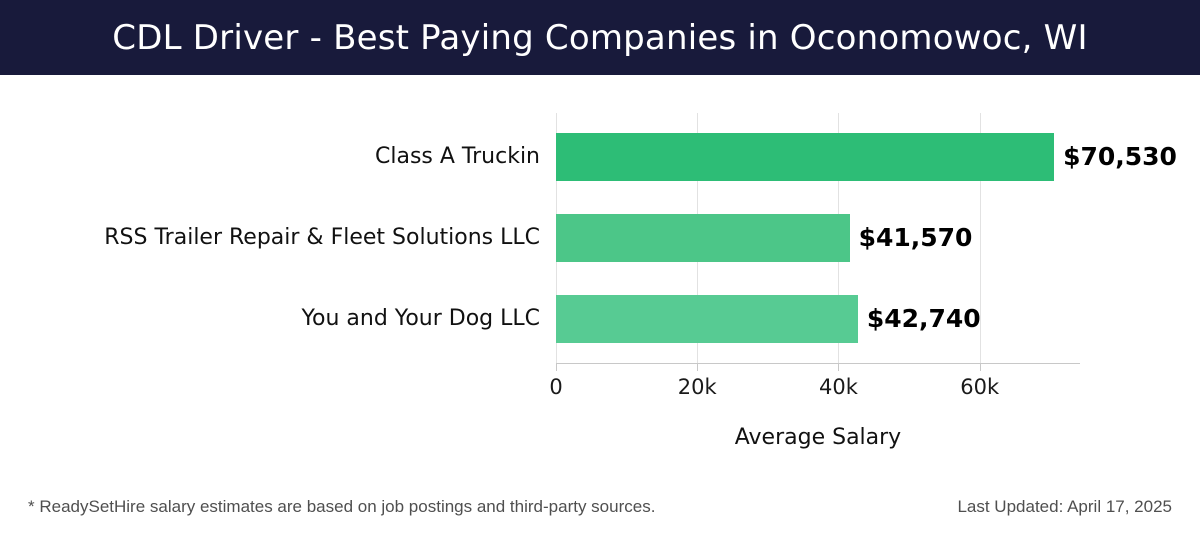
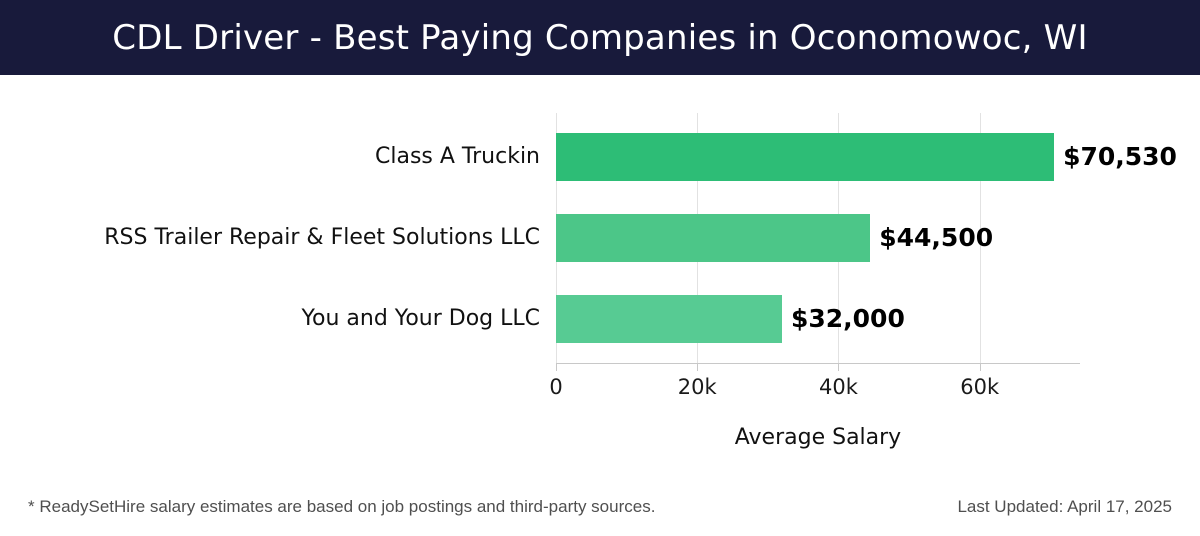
RSS Trailer Repair & Fleet Solutions LLC: $41,570 -> $44,500
You and Your Dog LLC: $42,740 -> $32,000
